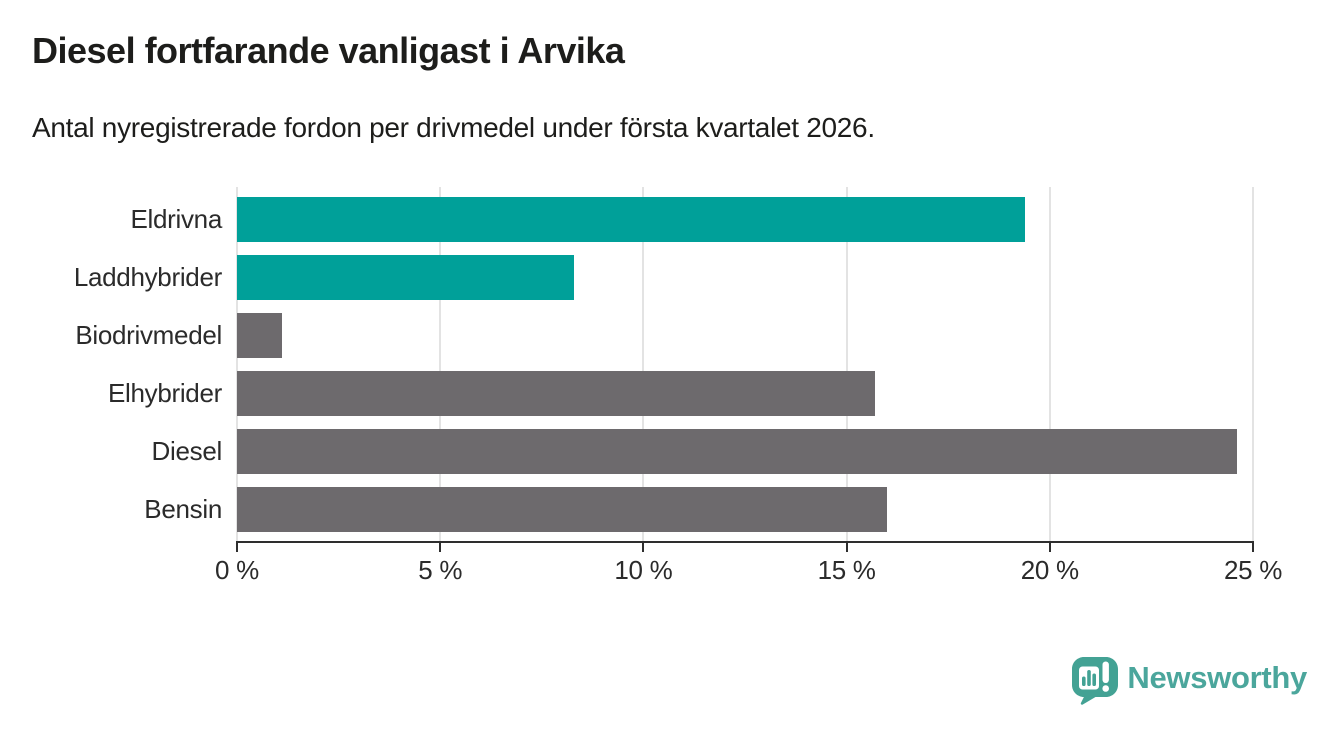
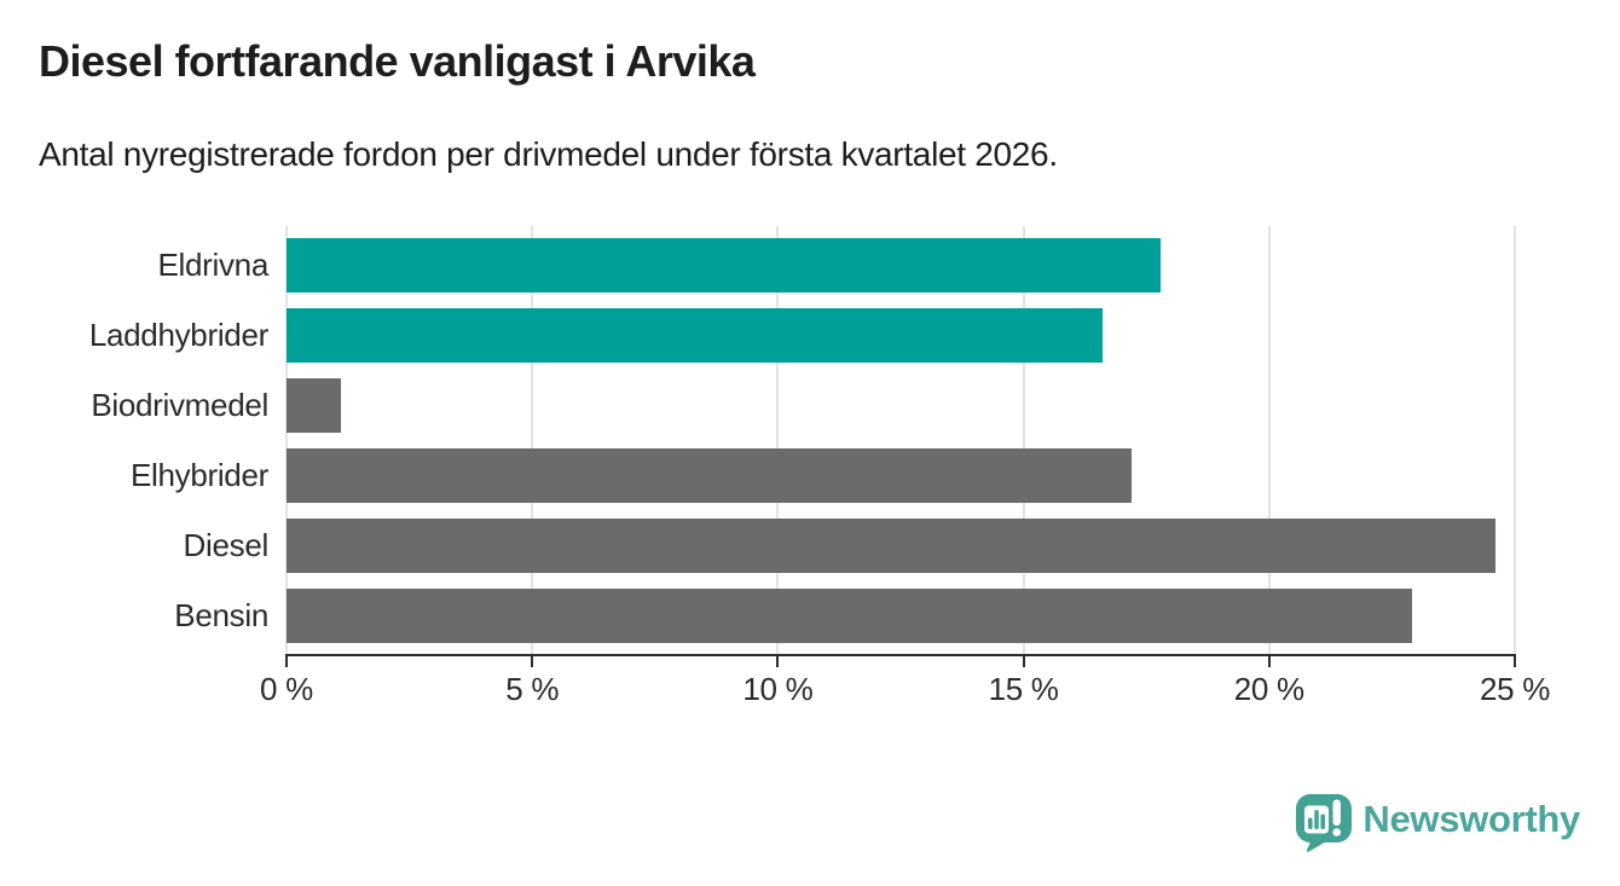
Eldrivna: 19.4% -> 17.8%
Laddhybrider: 8.3% -> 16.6%
Elhybrider: 15.7% -> 17.2%
Bensin: 16.0% -> 22.9%
